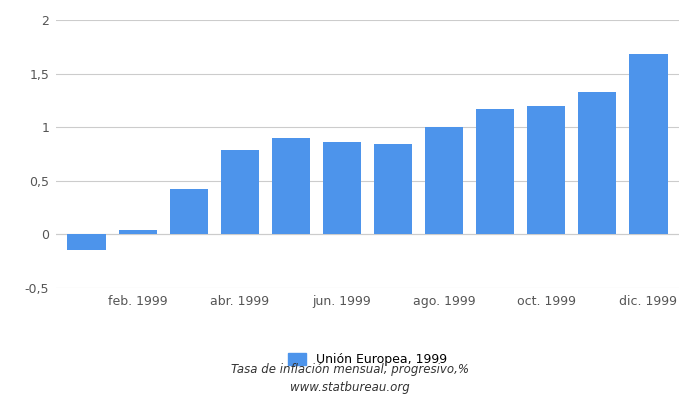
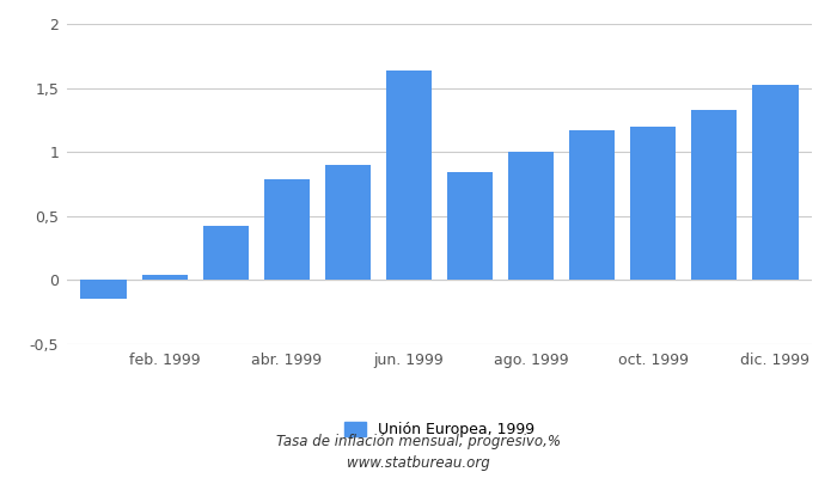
jun. 1999: 0,86 -> 1,64
dic. 1999: 1,68 -> 1,52
